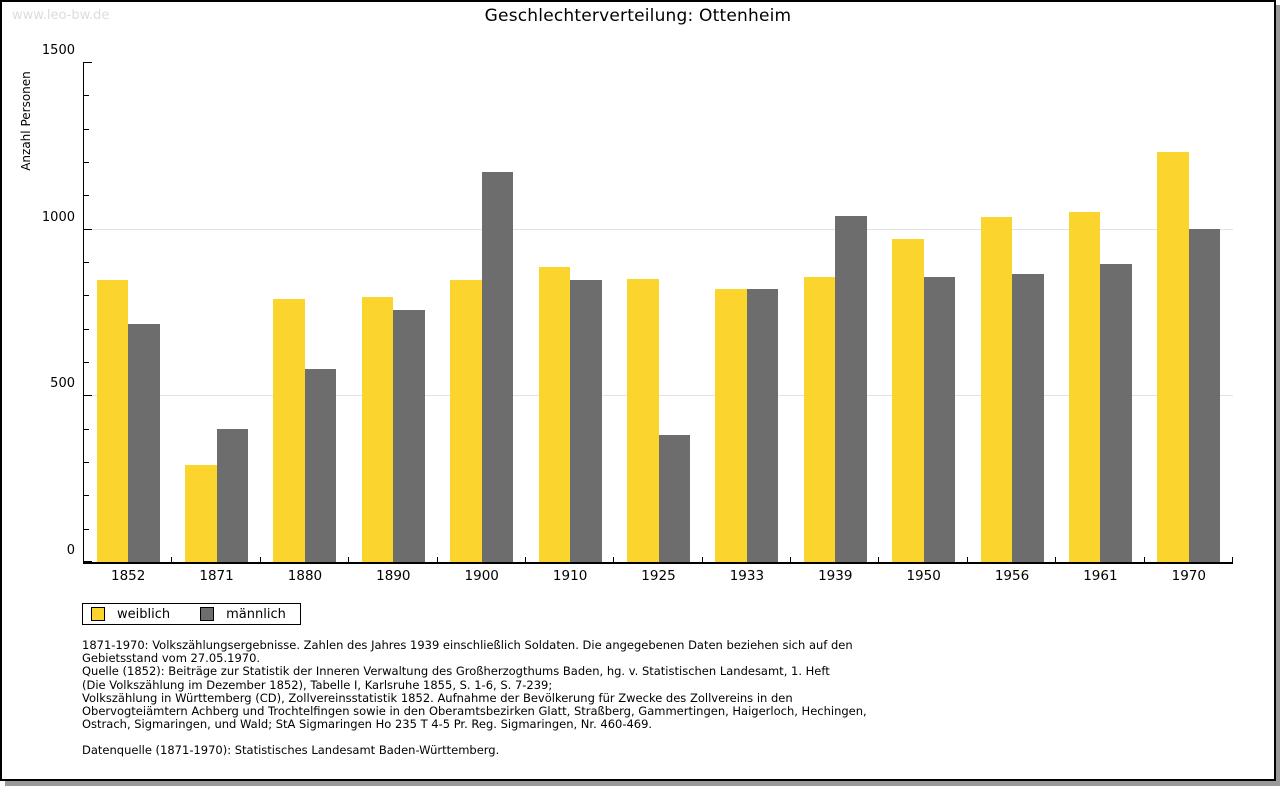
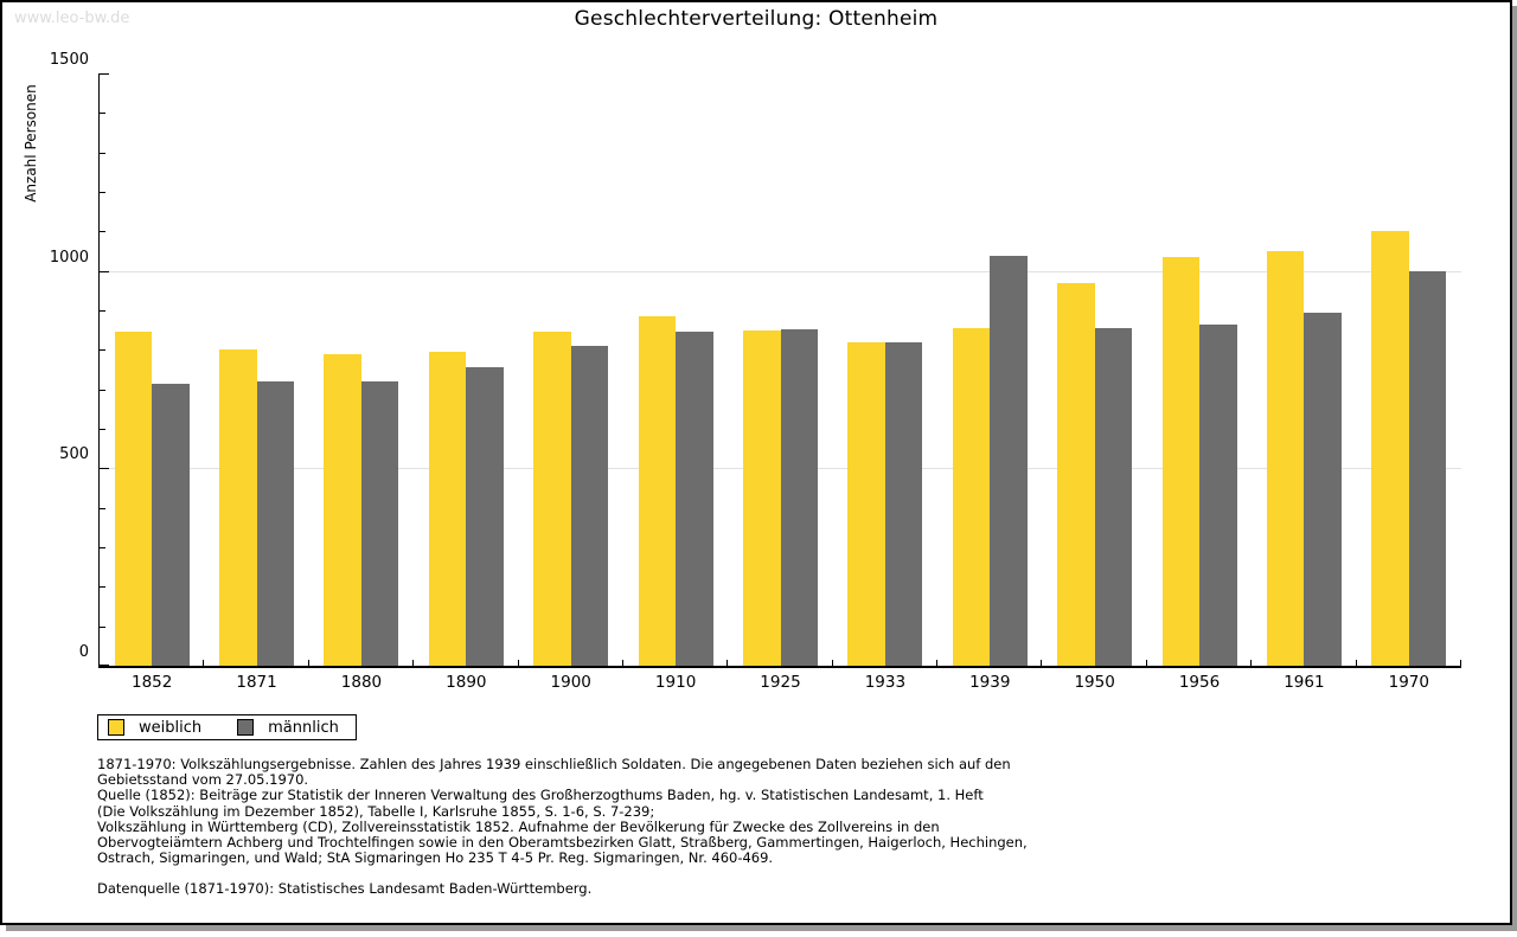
weiblich/1871: 290 -> 800
männlich/1871: 400 -> 720
männlich/1880: 580 -> 720
männlich/1900: 1170 -> 810
männlich/1925: 380 -> 850
weiblich/1970: 1230 -> 1100
